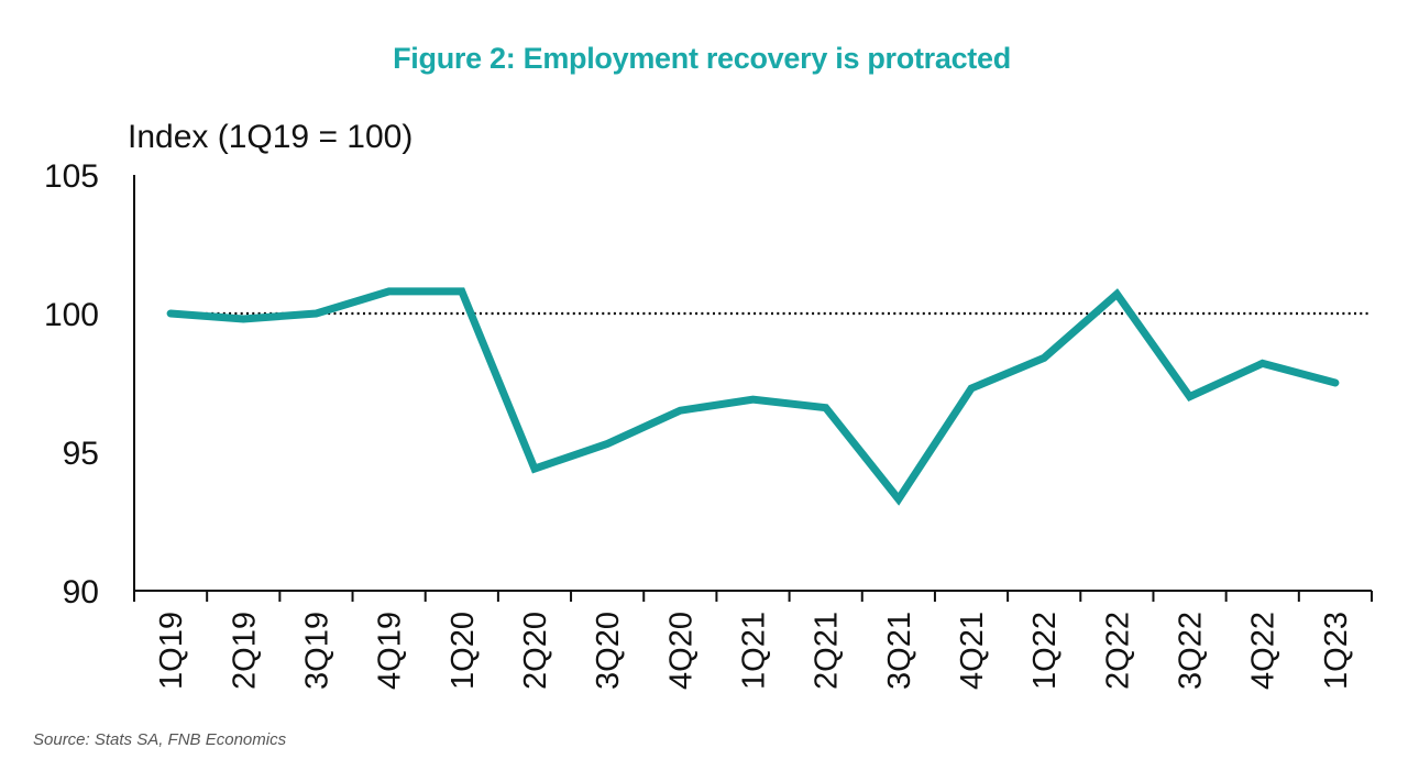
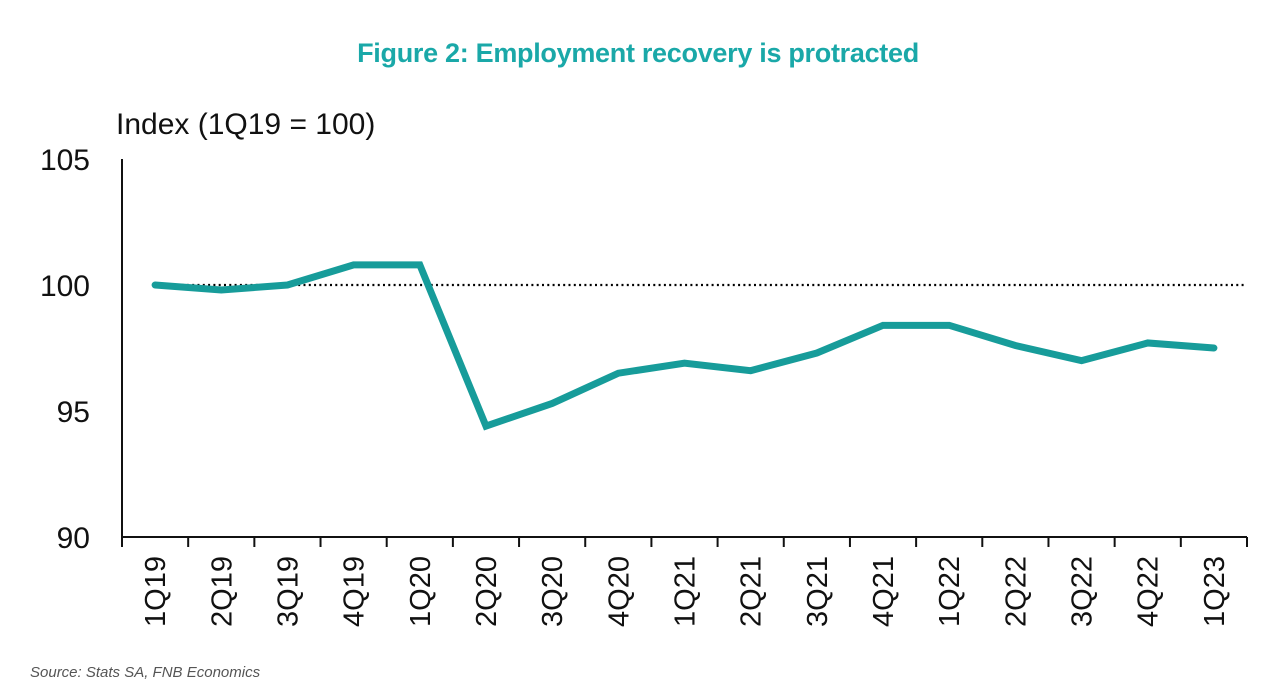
3Q21: 93.3 -> 97.3
4Q21: 97.3 -> 98.4
2Q22: 100.7 -> 97.6
4Q22: 98.2 -> 97.7
